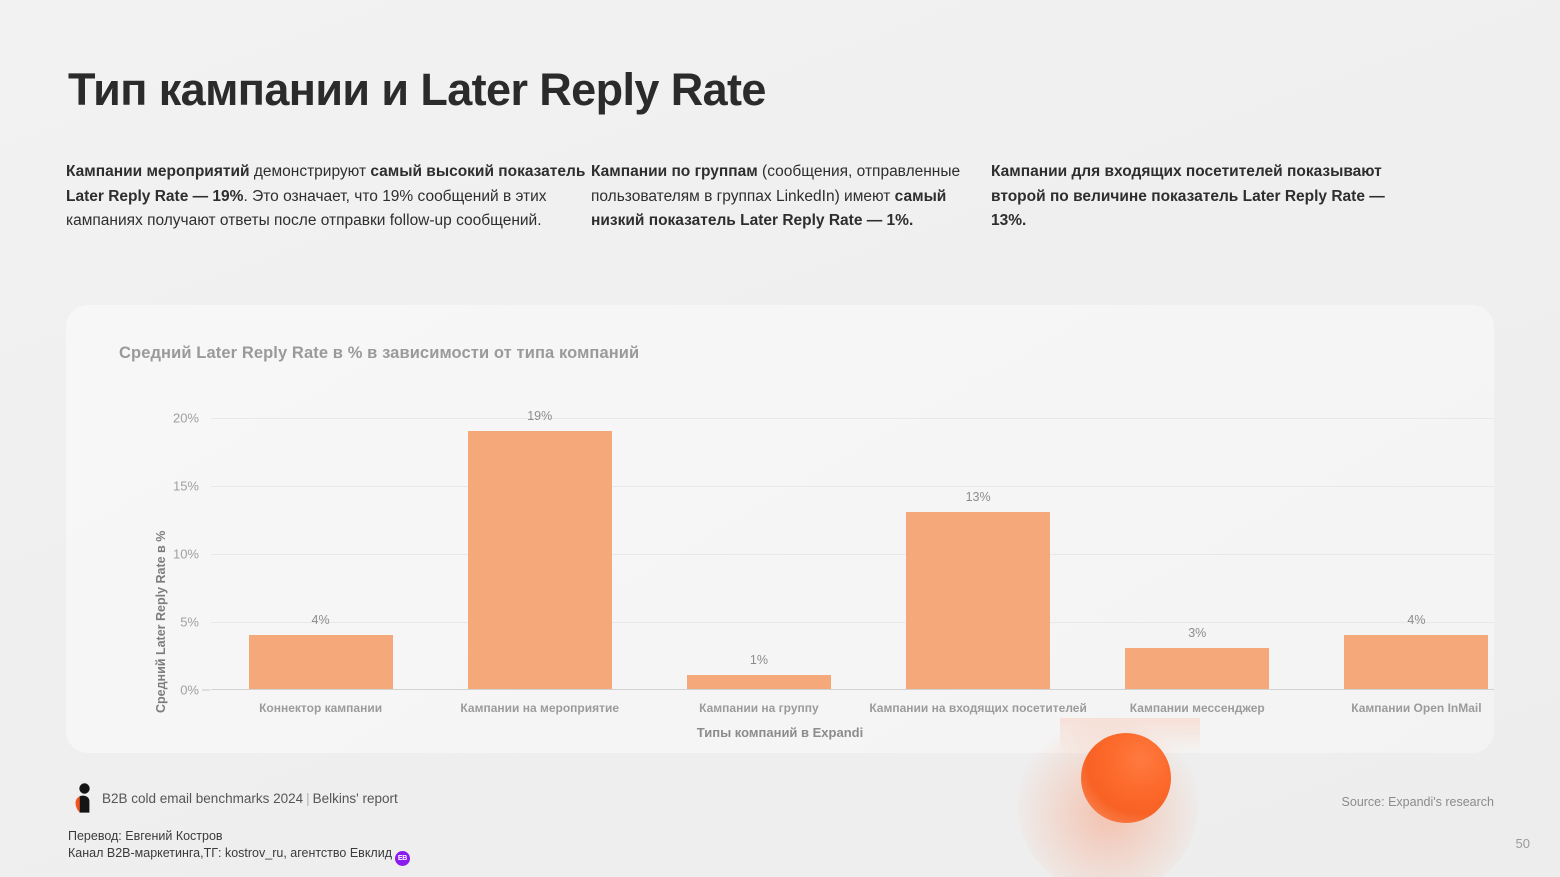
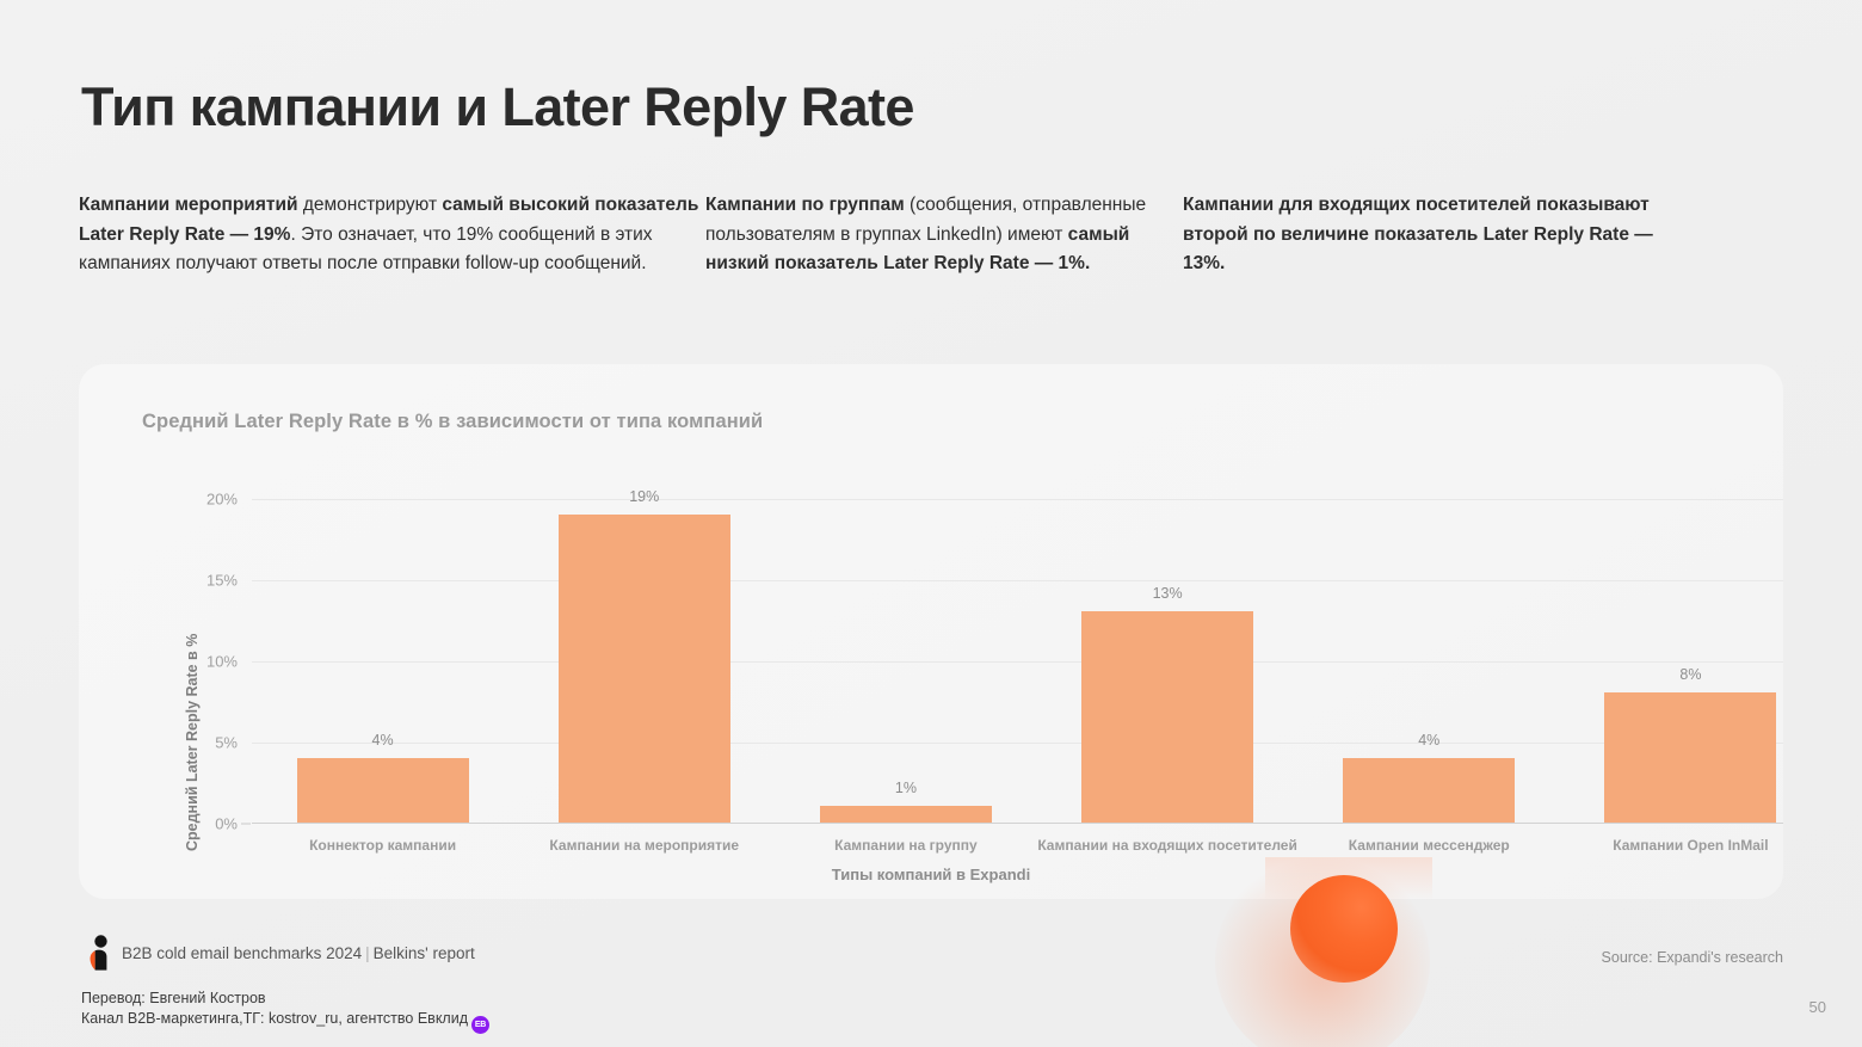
Кампании мессенджер: 3% -> 4%
Кампании Open InMail: 4% -> 8%
